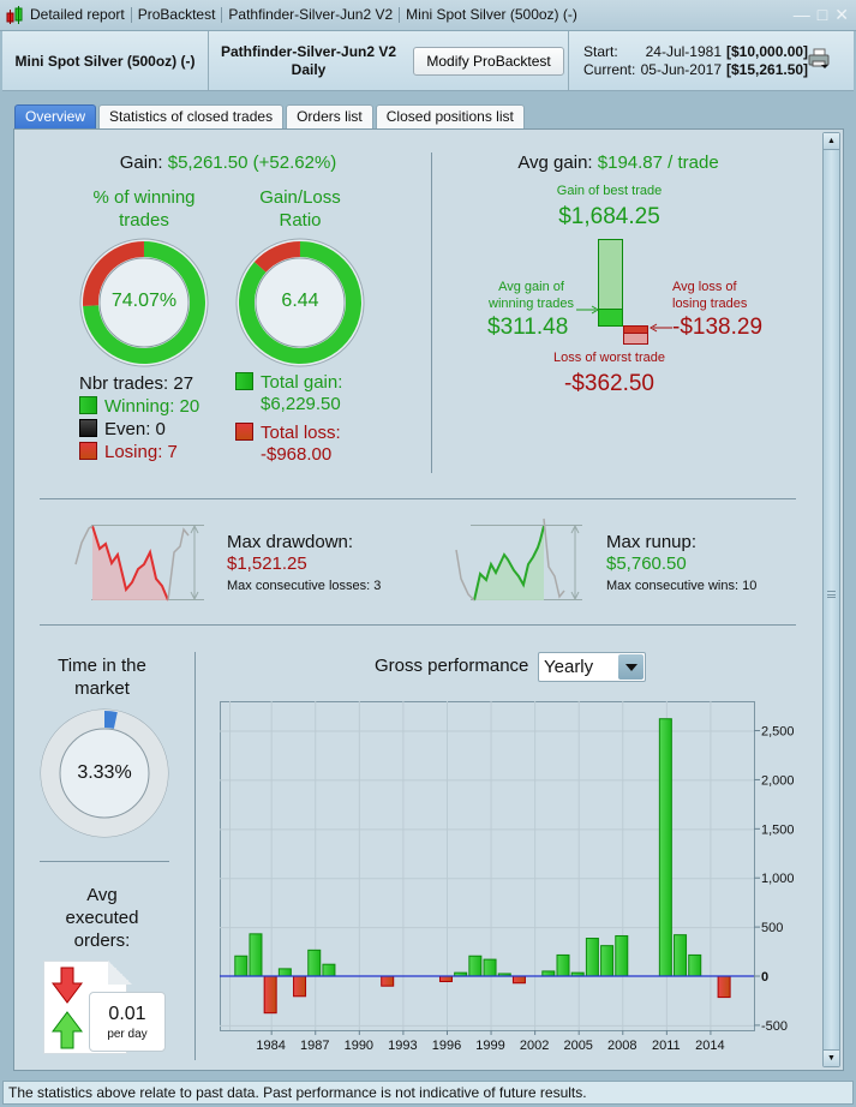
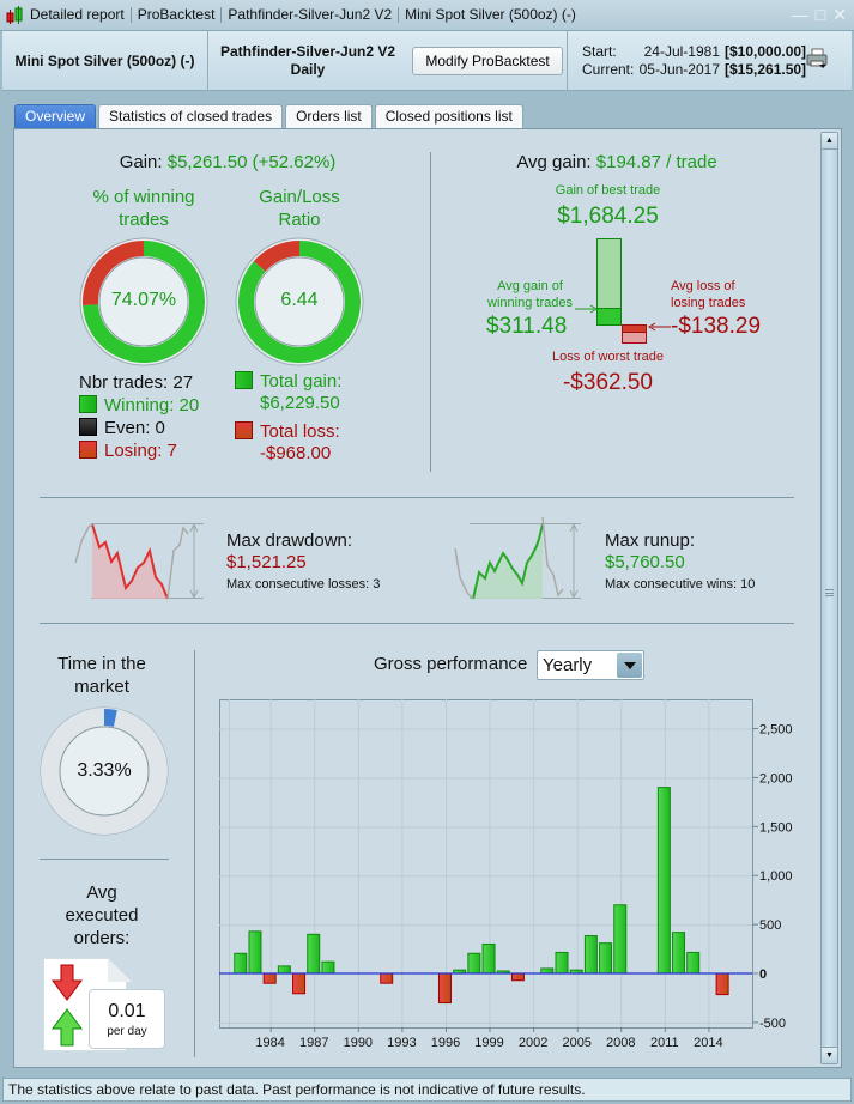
1984: -400 -> -100
1987: 300 -> 400
1996: -100 -> -300
1999: 200 -> 300
2008: 400 -> 700
2011: 2600 -> 1900
